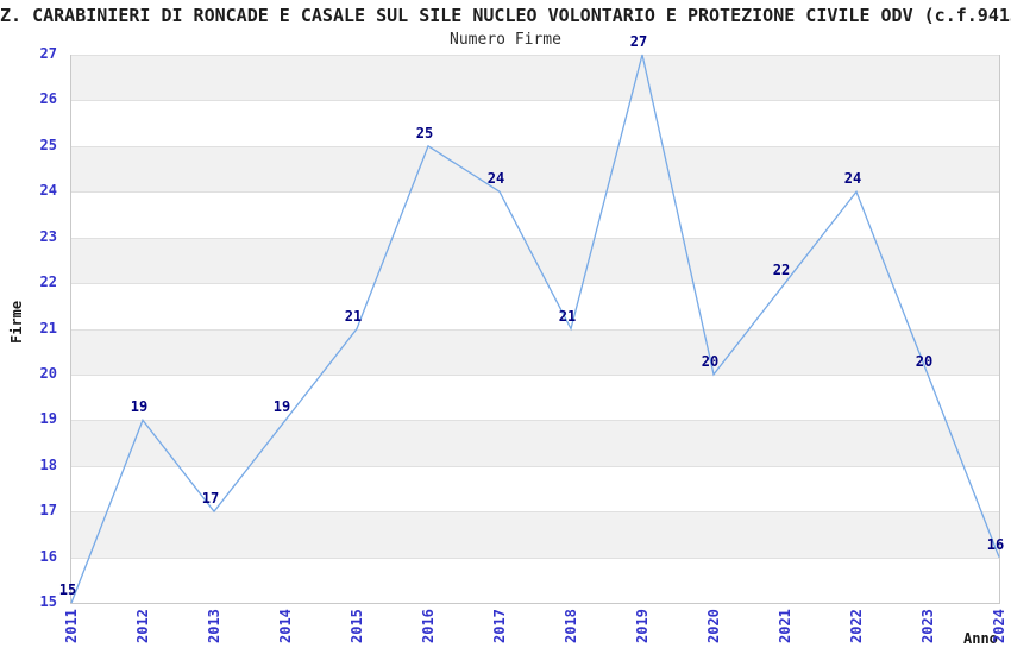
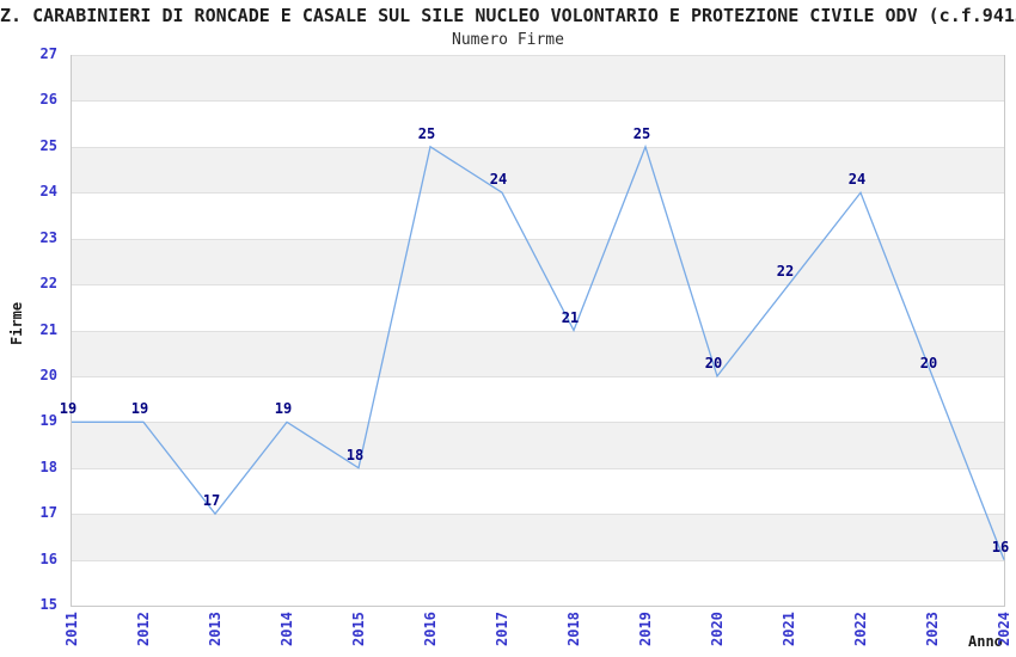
2011: 15 -> 19
2015: 21 -> 18
2019: 27 -> 25
